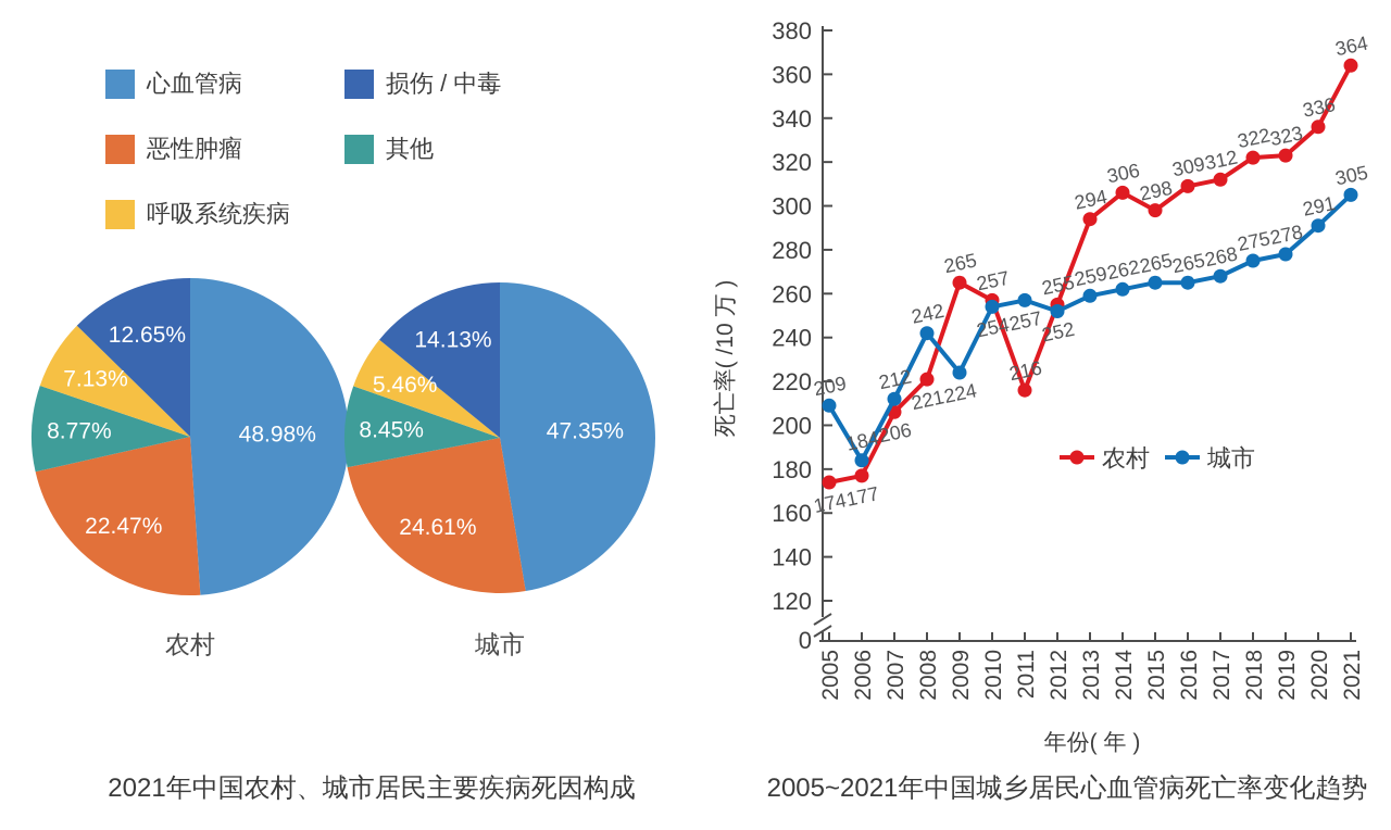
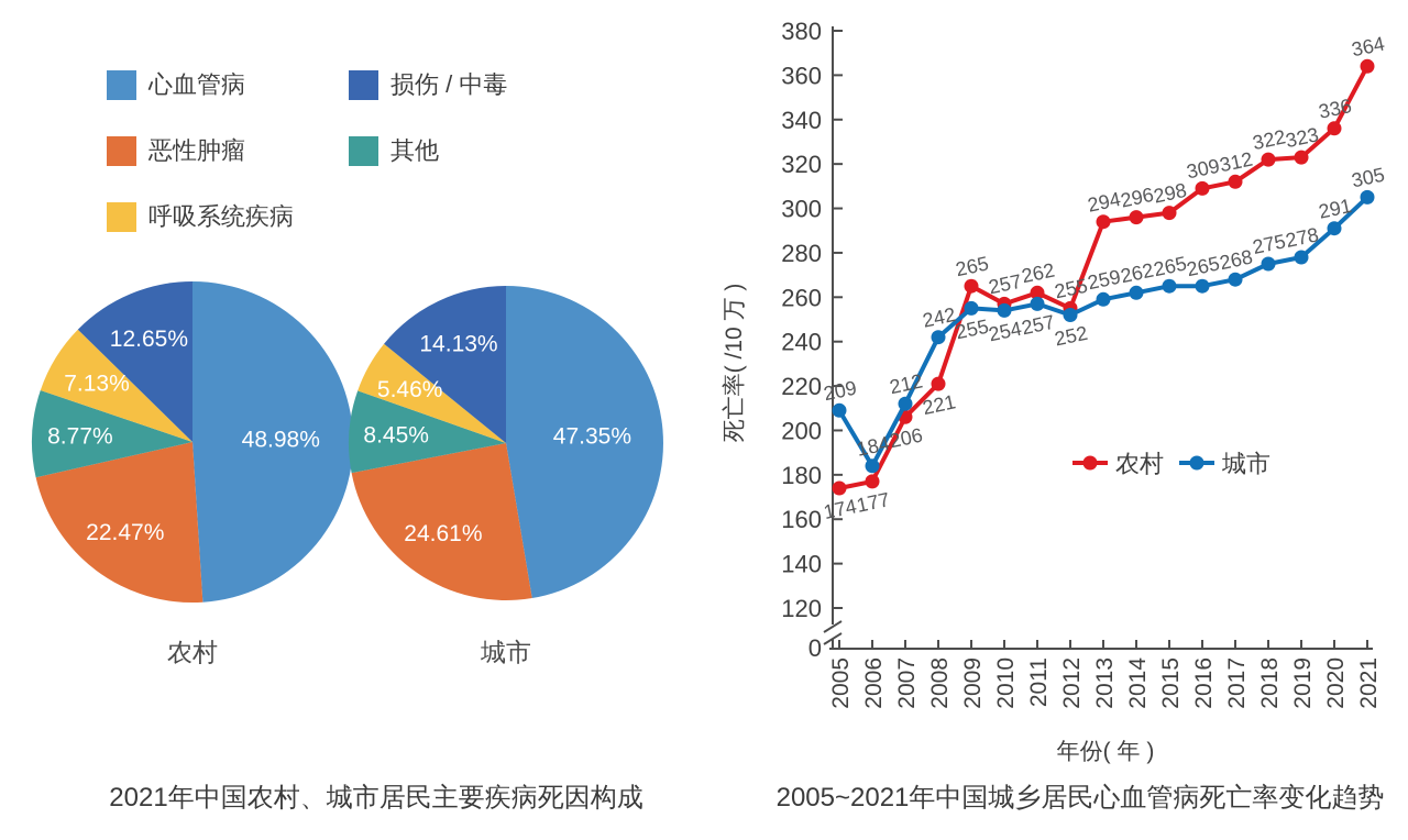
2005~2021年中国城乡居民心血管病死亡率变化趋势/城市/2009: 224 -> 255
2005~2021年中国城乡居民心血管病死亡率变化趋势/农村/2011: 216 -> 262
2005~2021年中国城乡居民心血管病死亡率变化趋势/农村/2014: 306 -> 296
